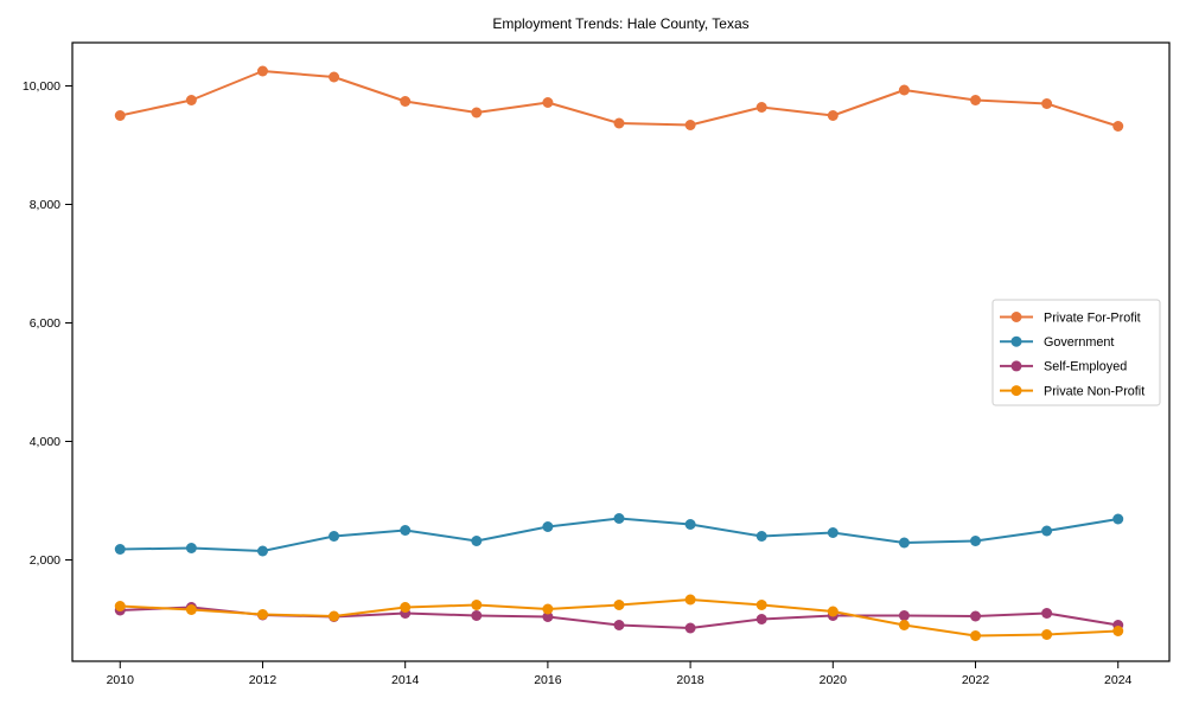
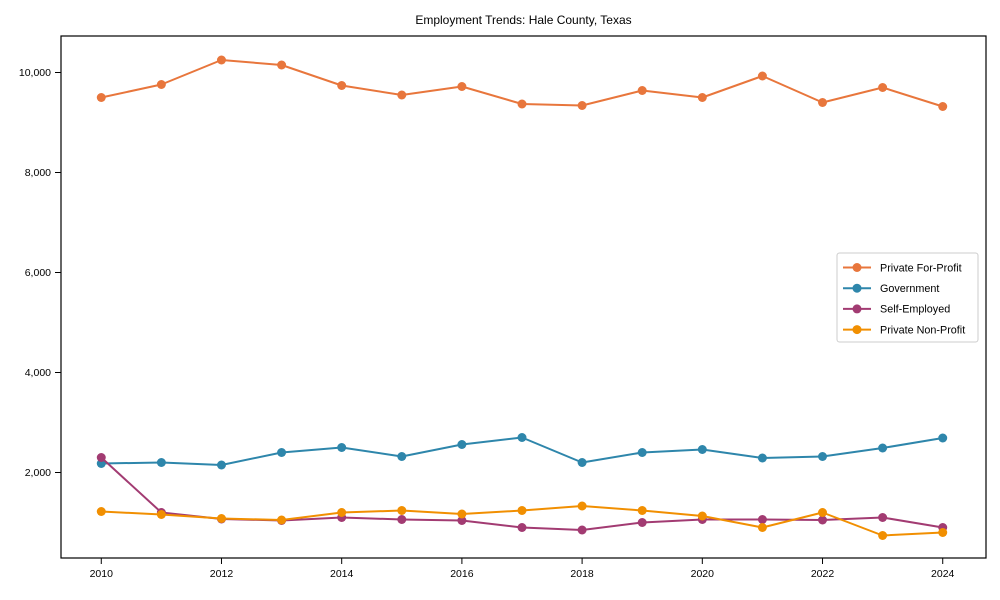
Self-Employed/2010: 1200 -> 2300
Government/2018: 2600 -> 2200
Private For-Profit/2022: 9800 -> 9400
Private Non-Profit/2022: 700 -> 1200
